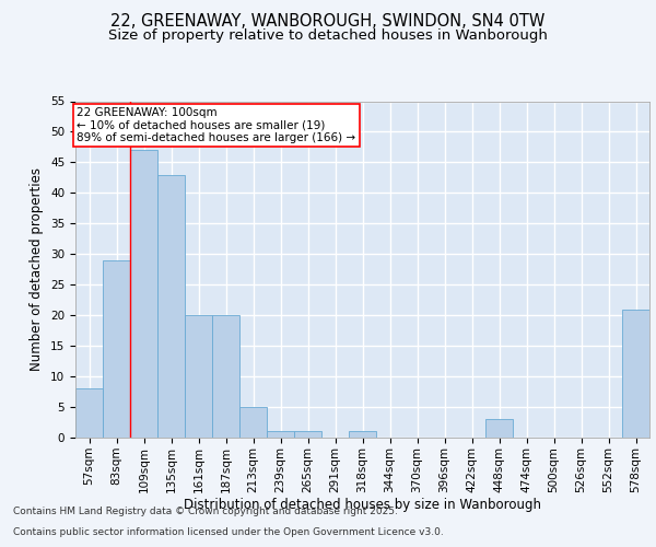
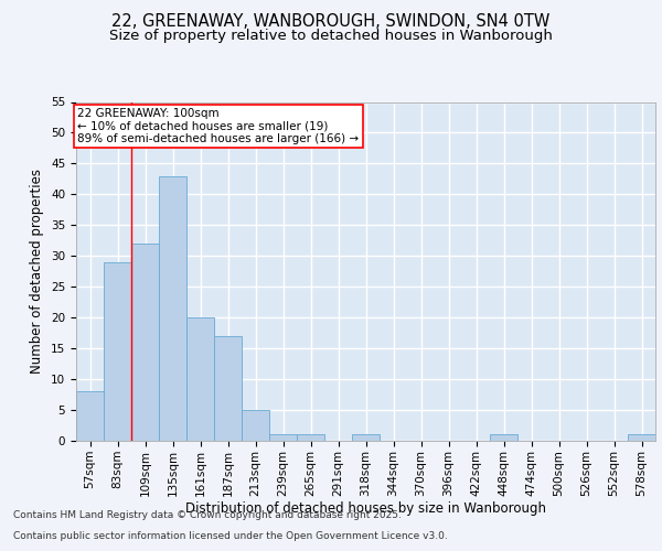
109sqm: 47 -> 32
187sqm: 20 -> 17
448sqm: 3 -> 1
578sqm: 21 -> 1
